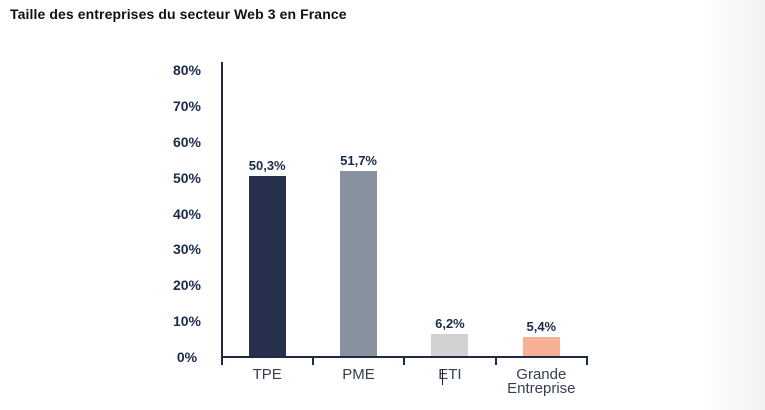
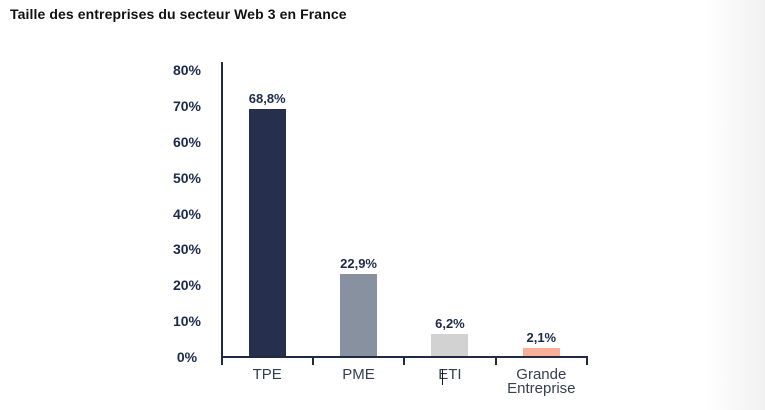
TPE: 50,3% -> 68,8%
PME: 51,7% -> 22,9%
Grande Entreprise: 5,4% -> 2,1%
